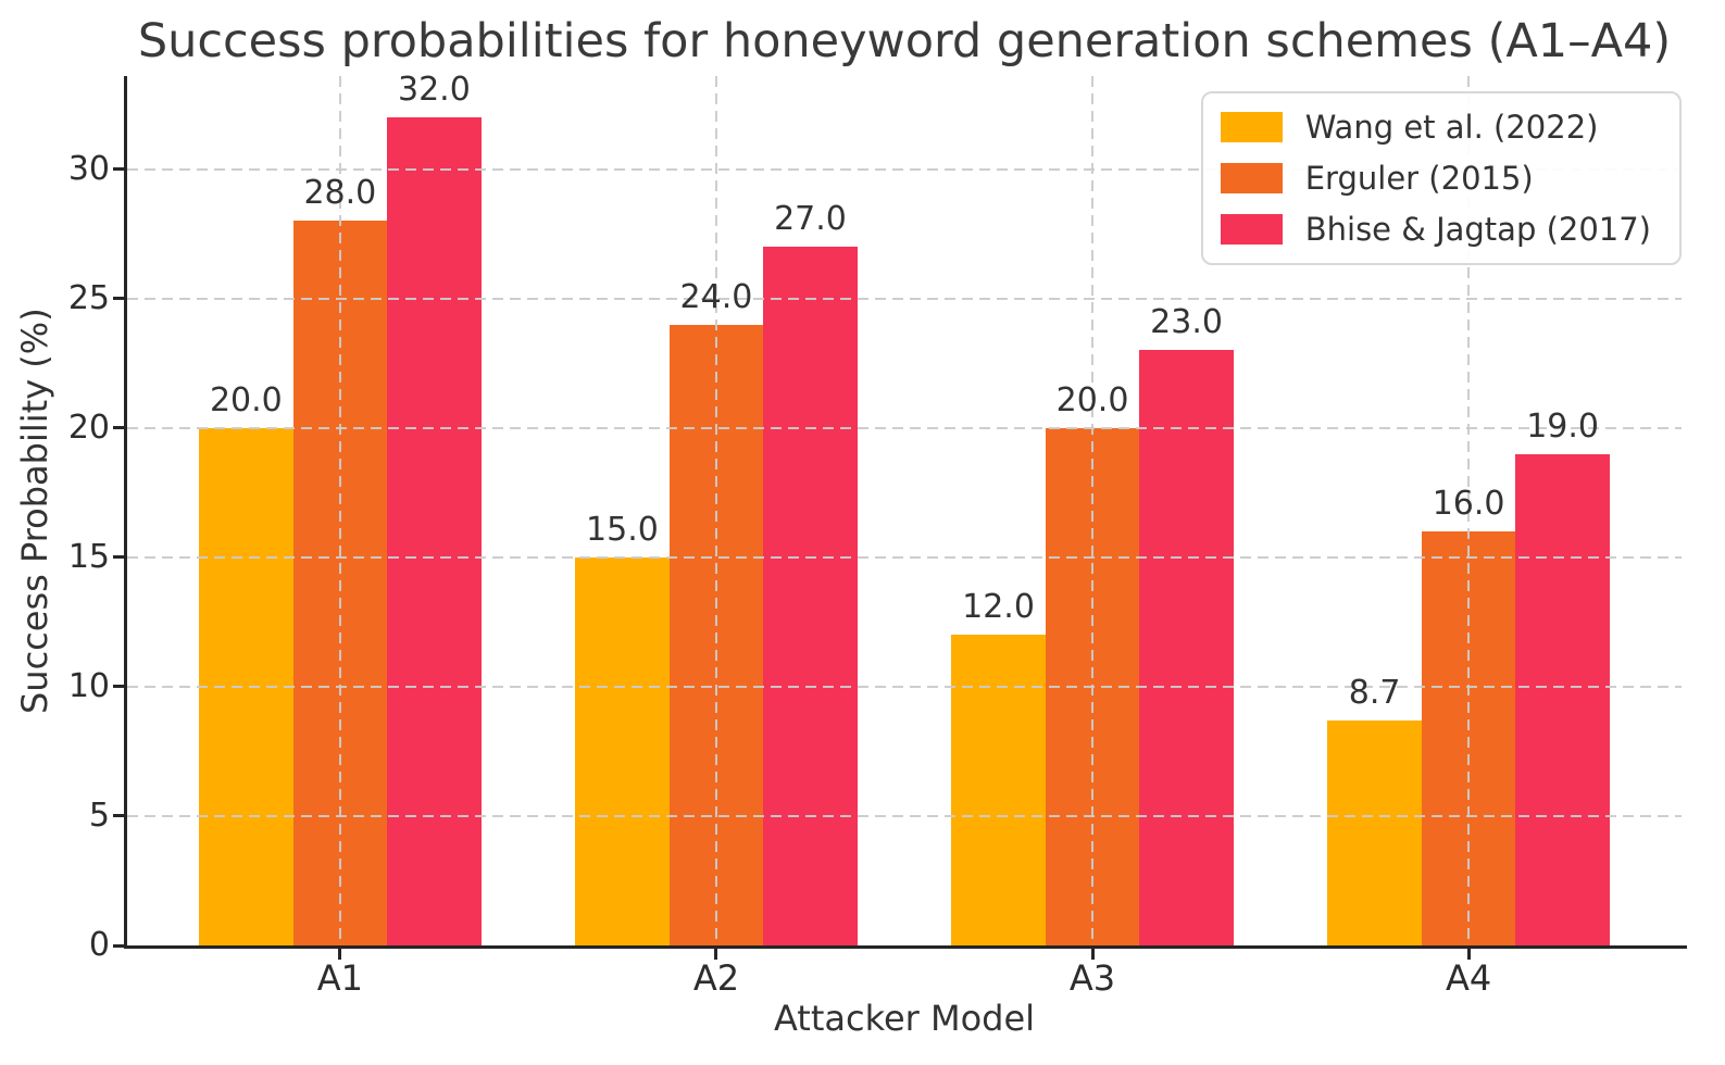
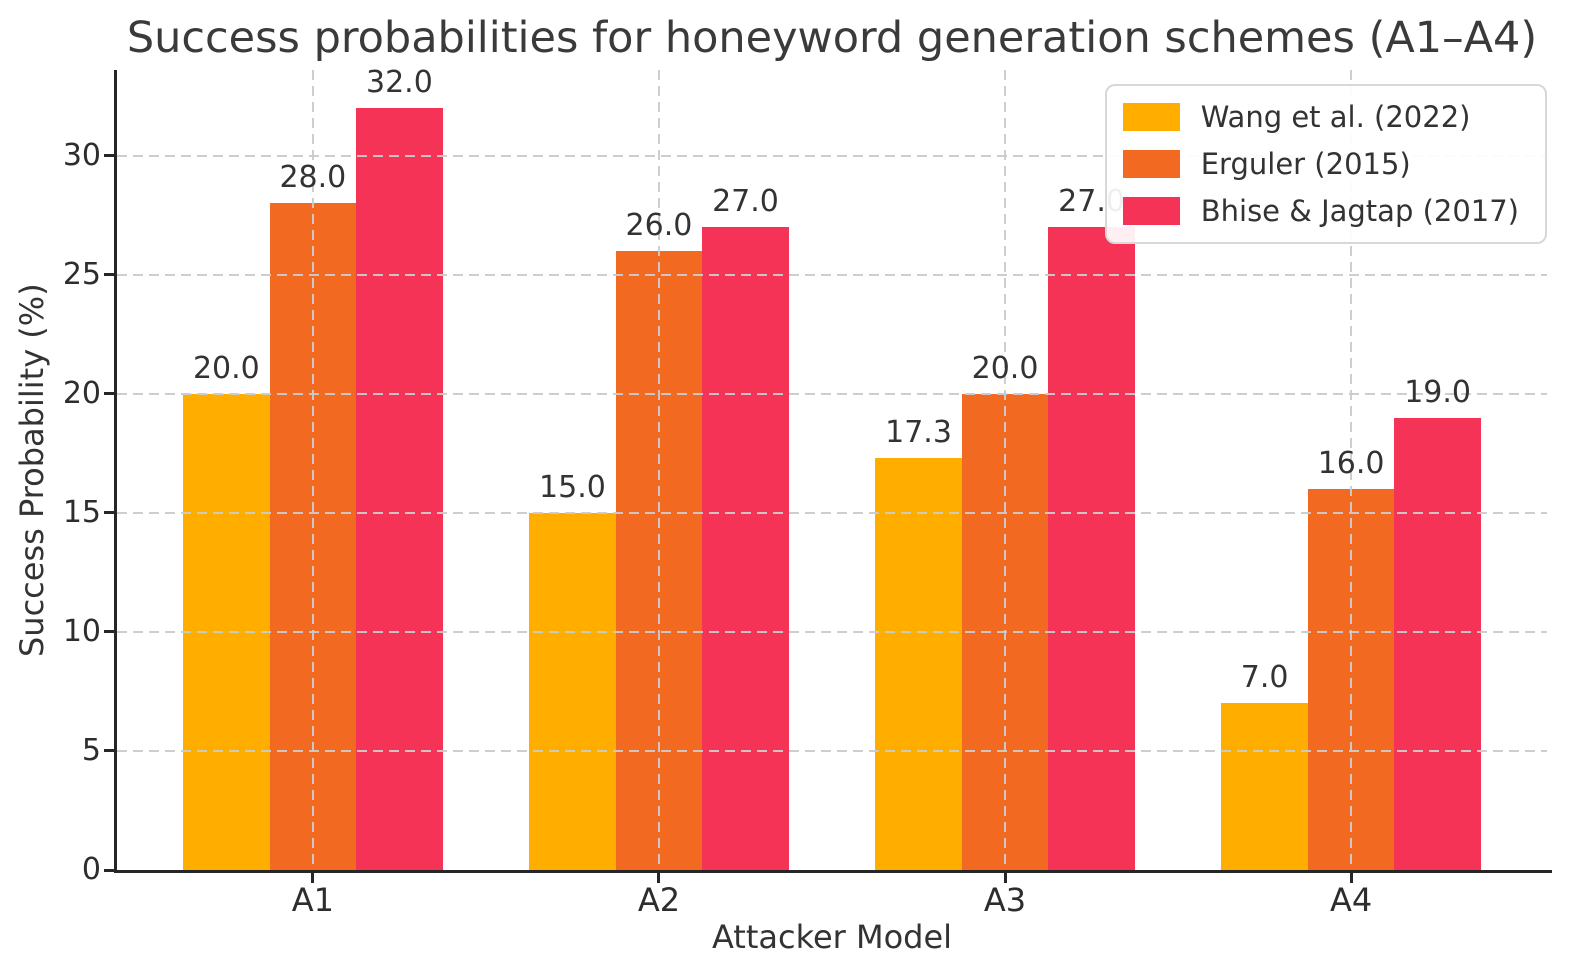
Erguler (2015)/A2: 24.0 -> 26.0
Wang et al. (2022)/A3: 12.0 -> 17.3
Bhise & Jagtap (2017)/A3: 23.0 -> 27.0
Wang et al. (2022)/A4: 8.7 -> 7.0
